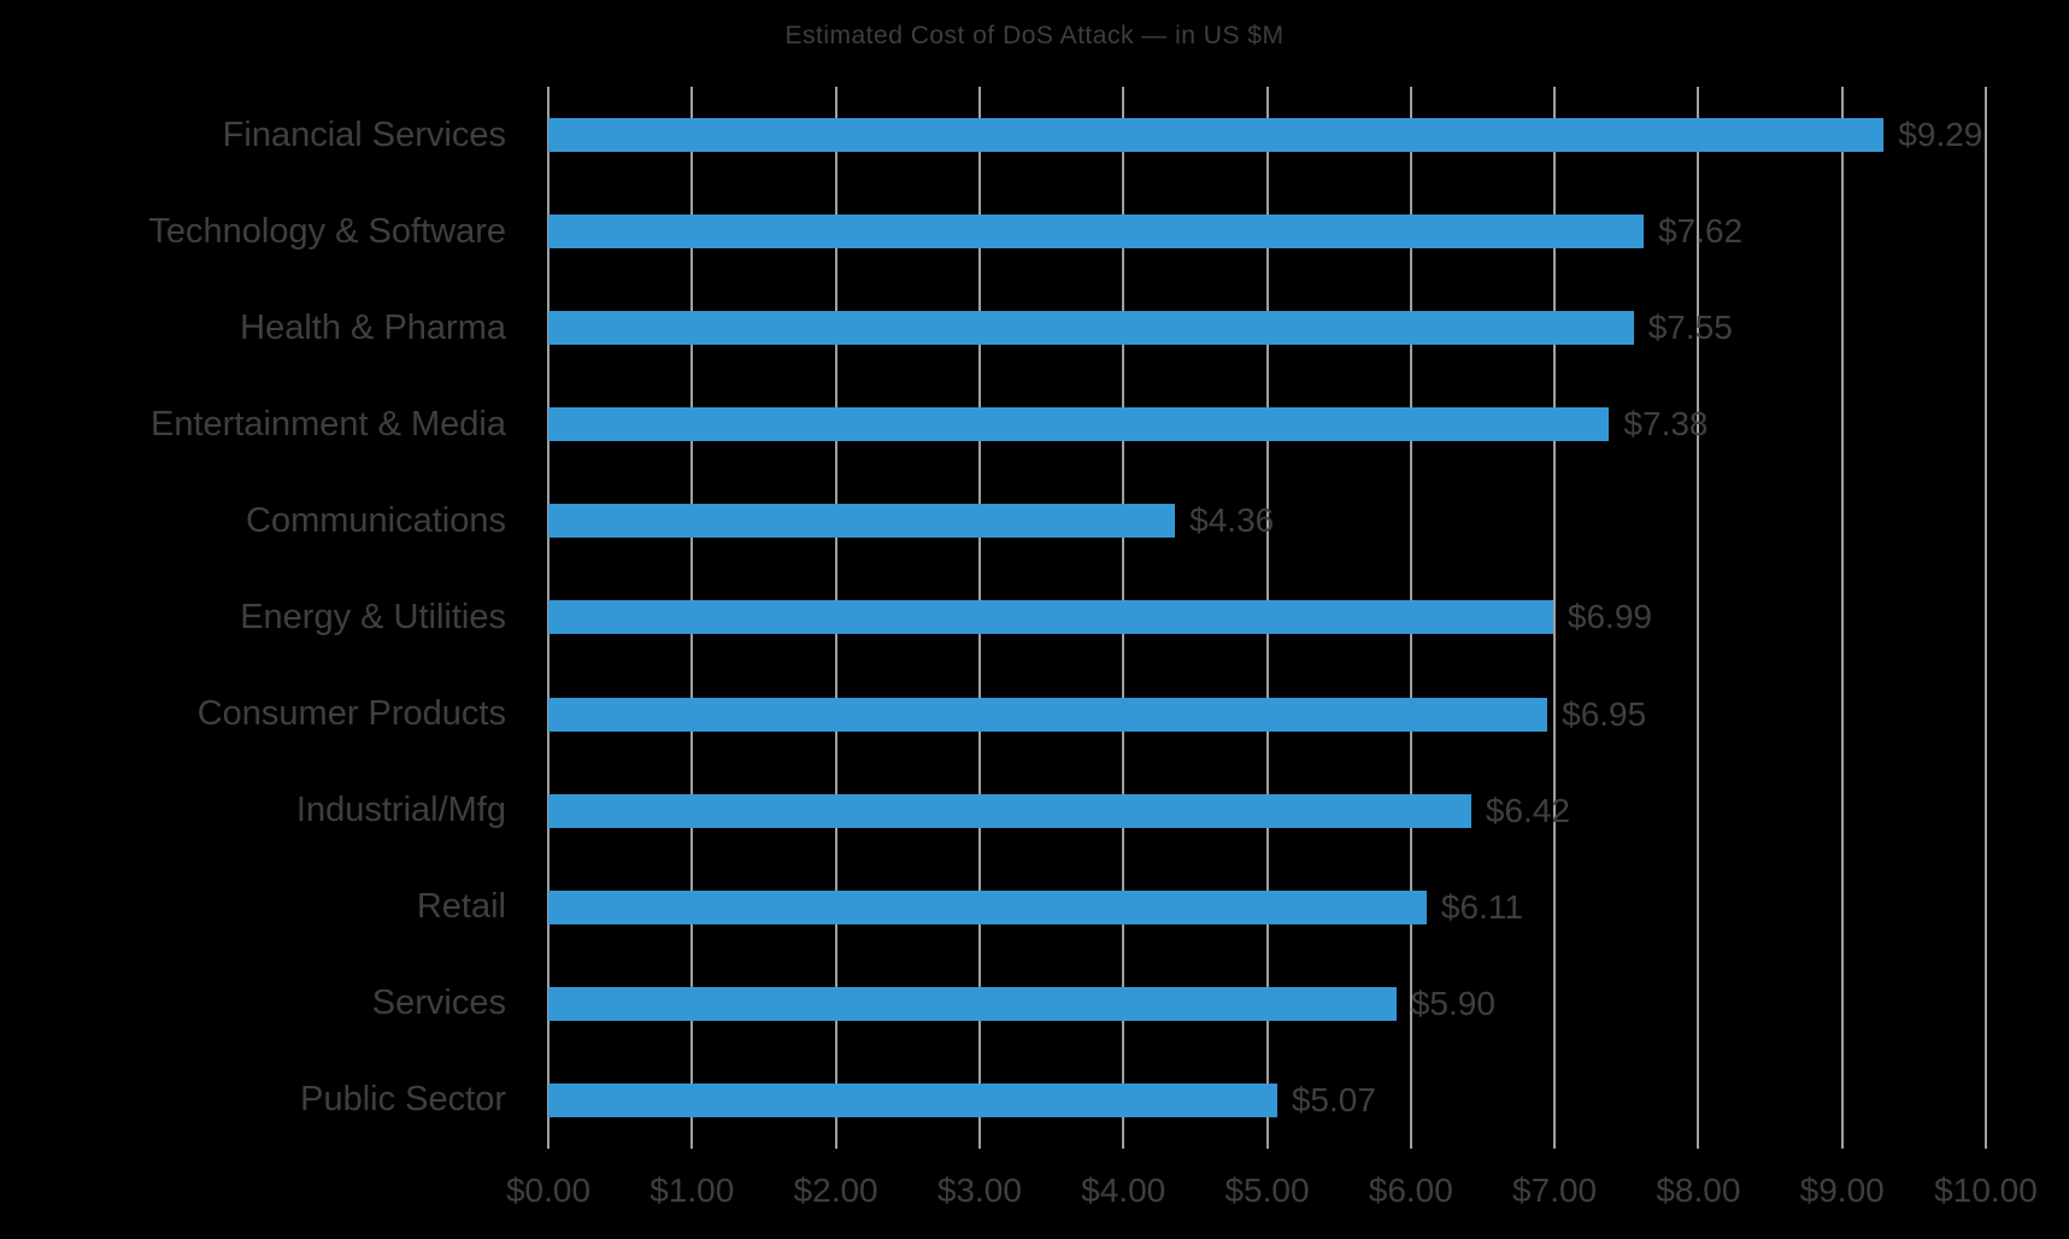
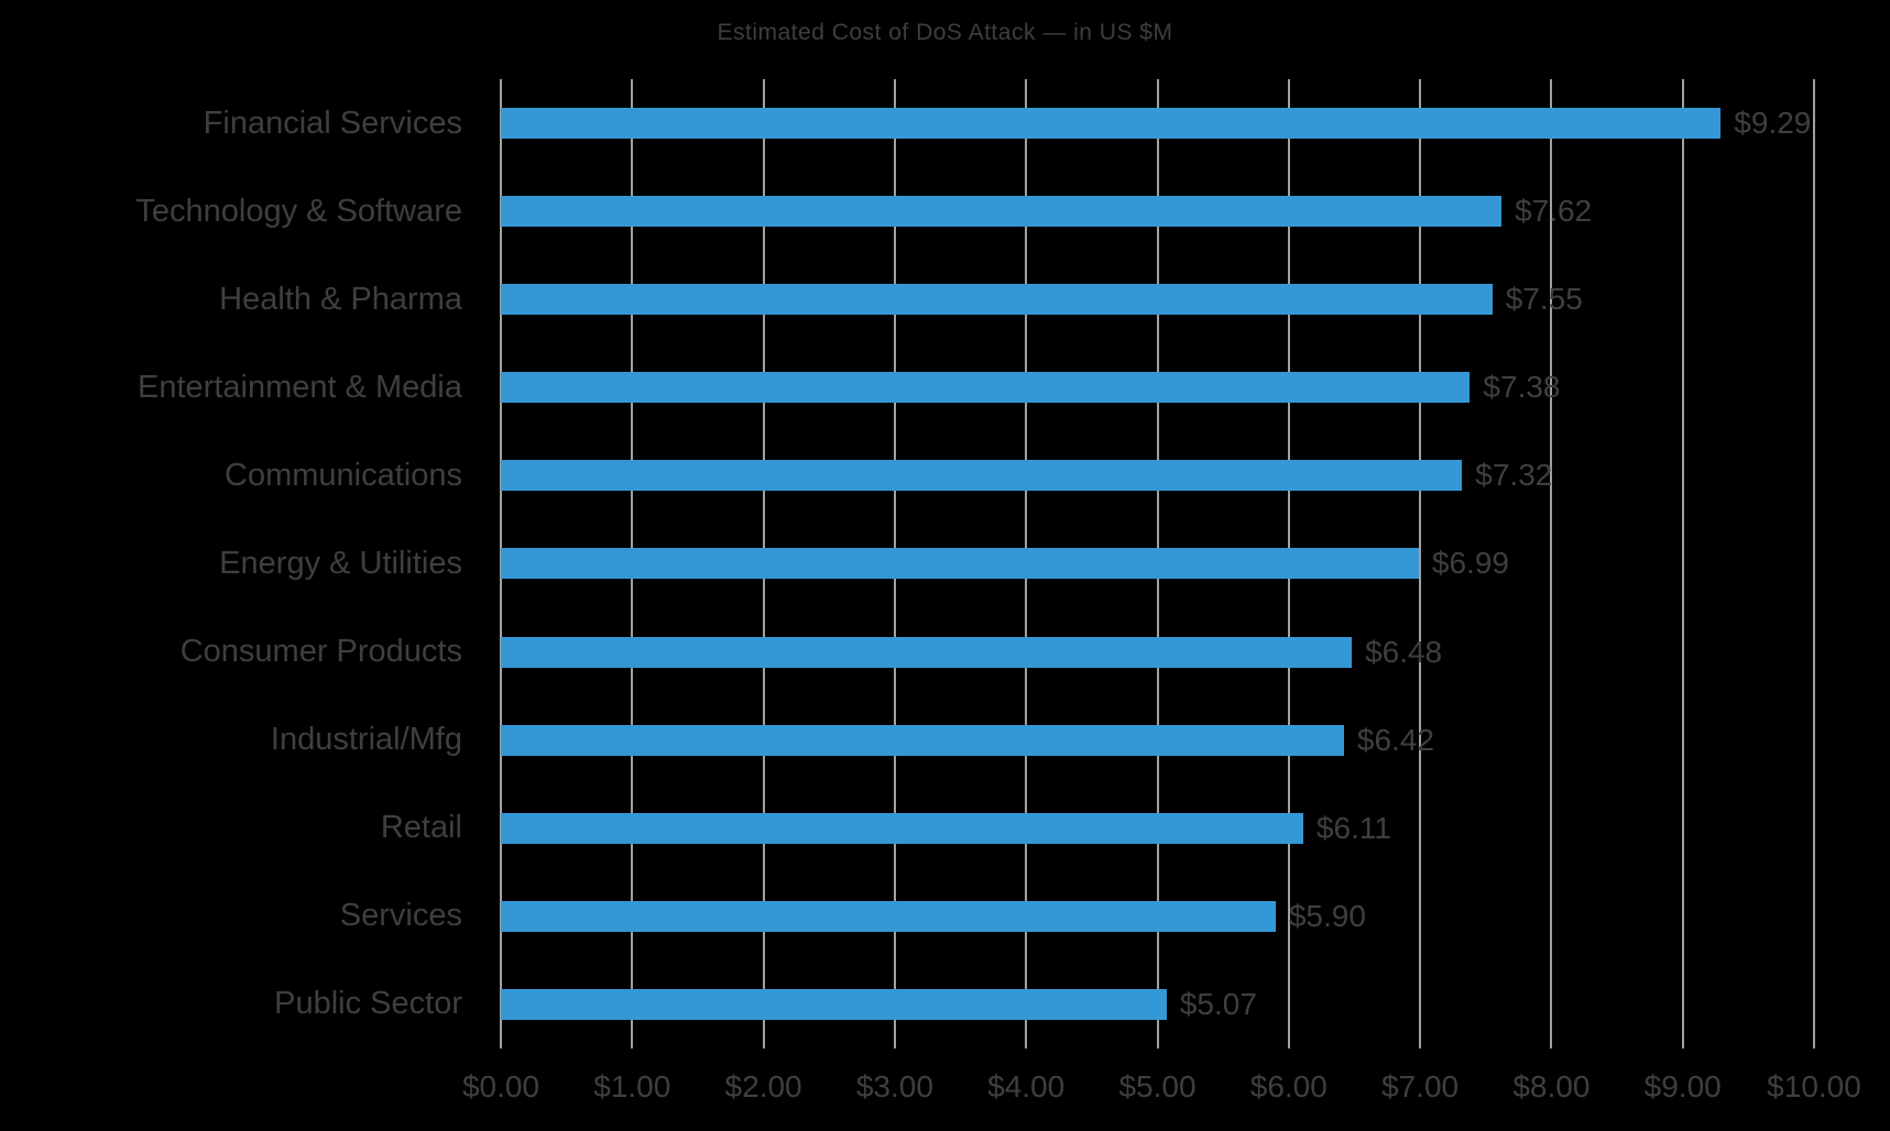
Communications: $4.36 -> $7.32
Consumer Products: $6.95 -> $6.48
